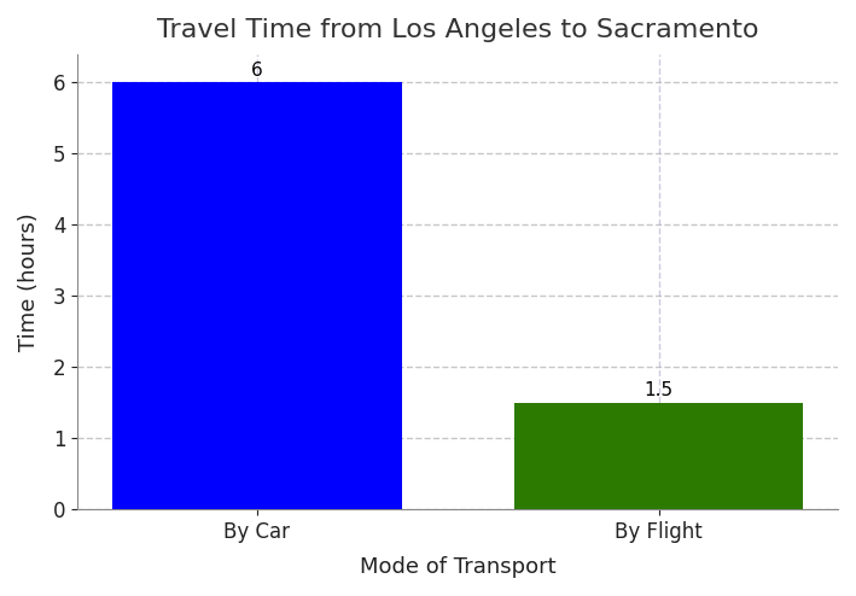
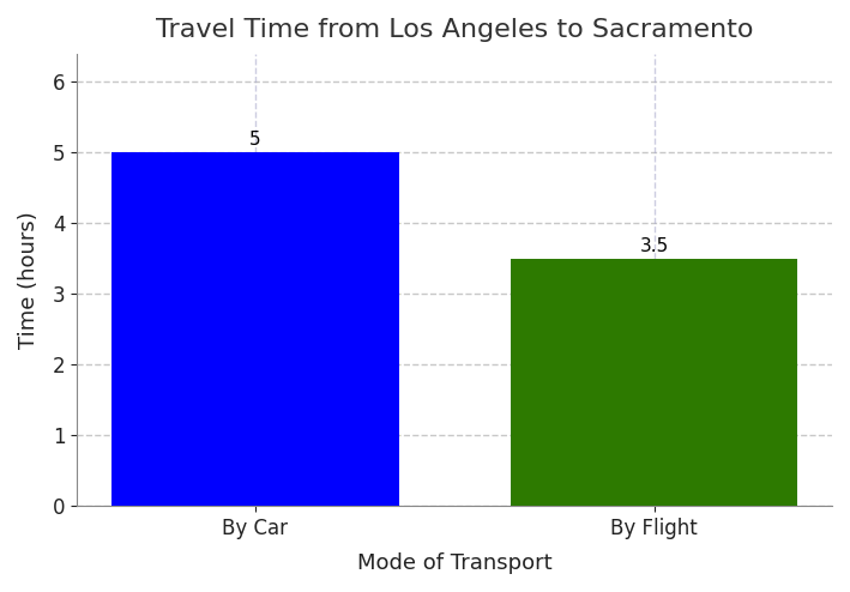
By Car: 6 -> 5
By Flight: 1.5 -> 3.5
